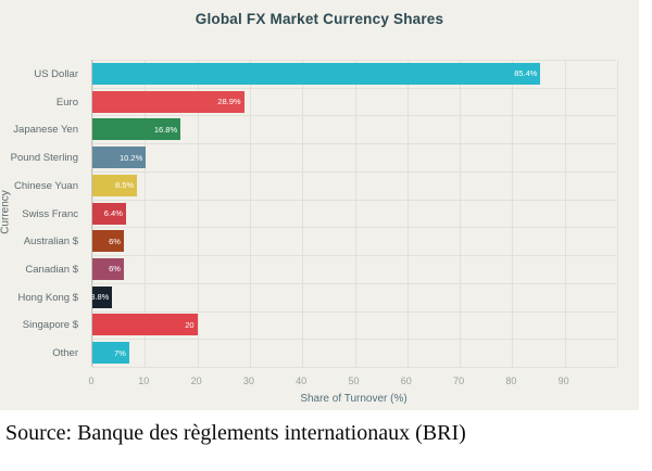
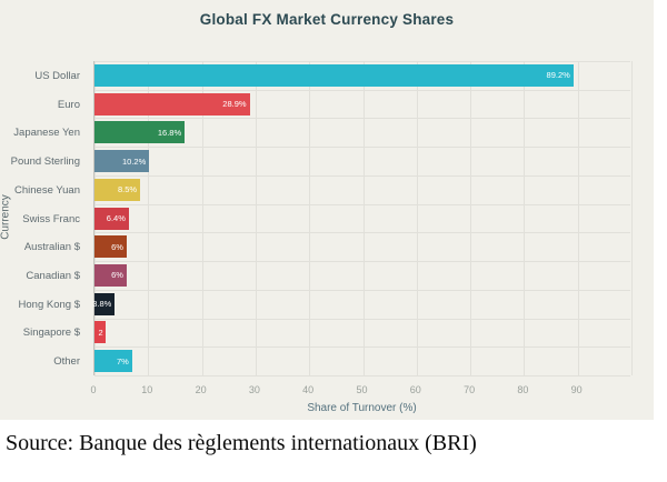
US Dollar: 85.4% -> 89.2%
Singapore $: 20 -> 2
